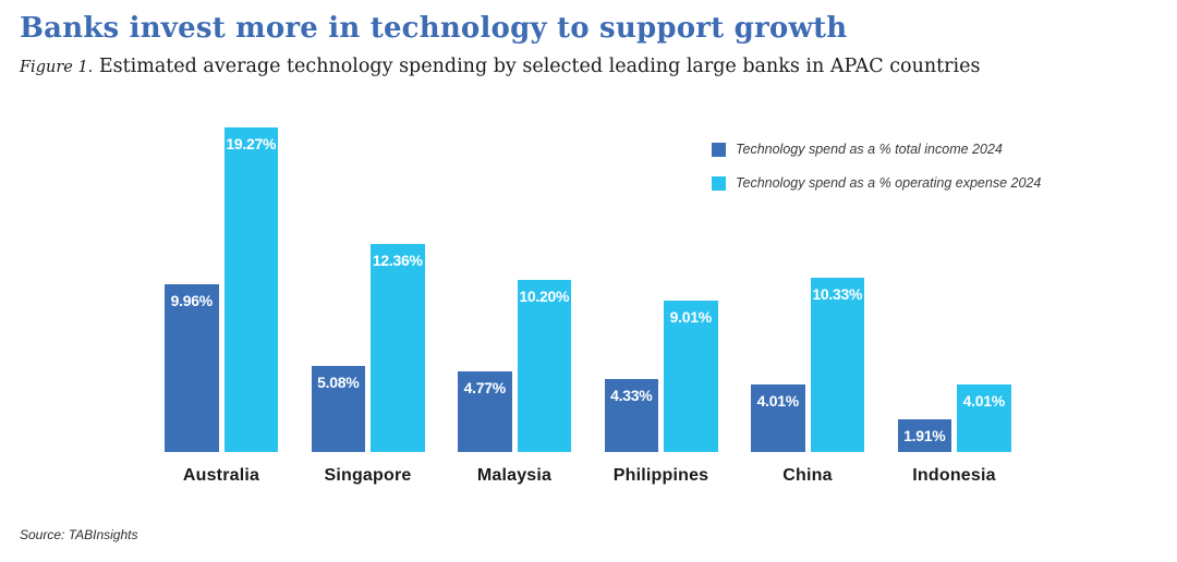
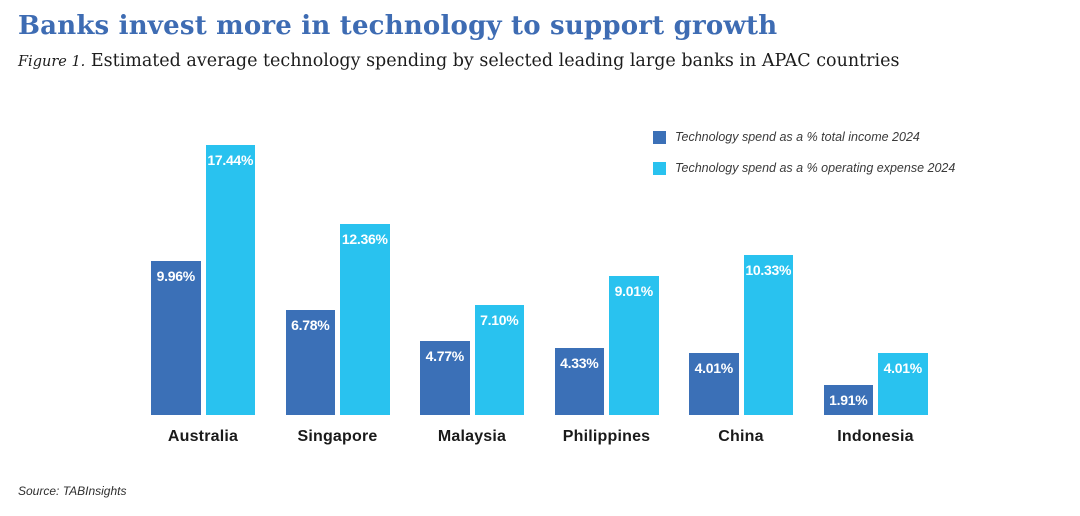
Technology spend as a % operating expense 2024/Australia: 19.27% -> 17.44%
Technology spend as a % total income 2024/Singapore: 5.08% -> 6.78%
Technology spend as a % operating expense 2024/Malaysia: 10.20% -> 7.10%
